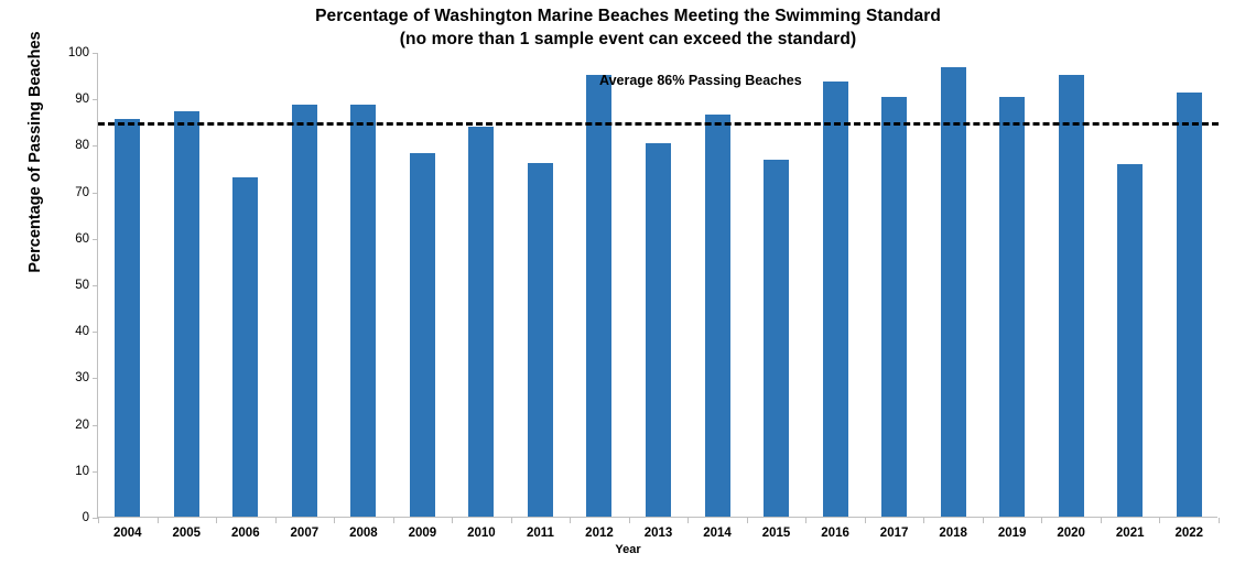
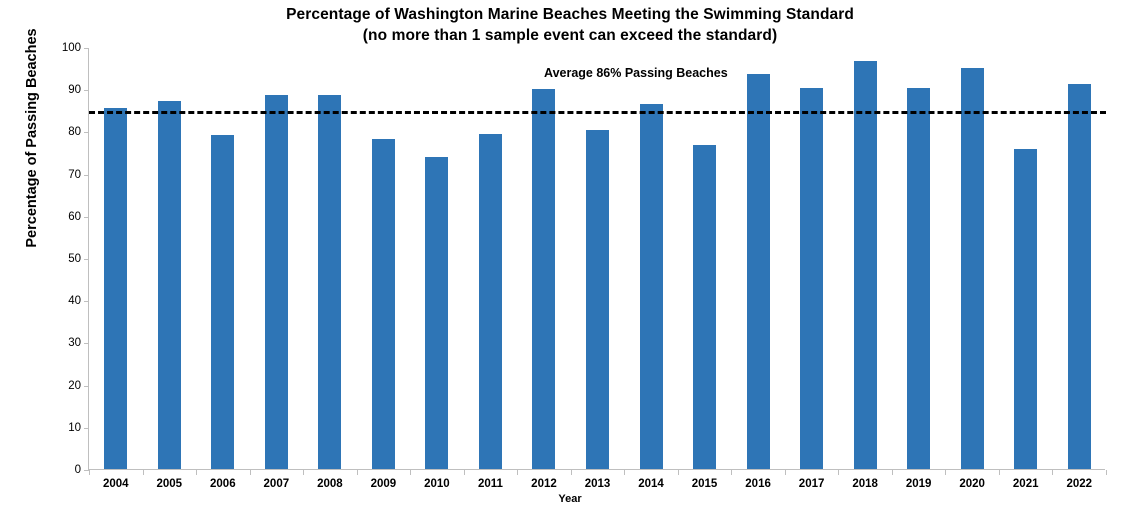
2006: 73 -> 79
2010: 84 -> 74
2011: 76 -> 80
2012: 95 -> 90
